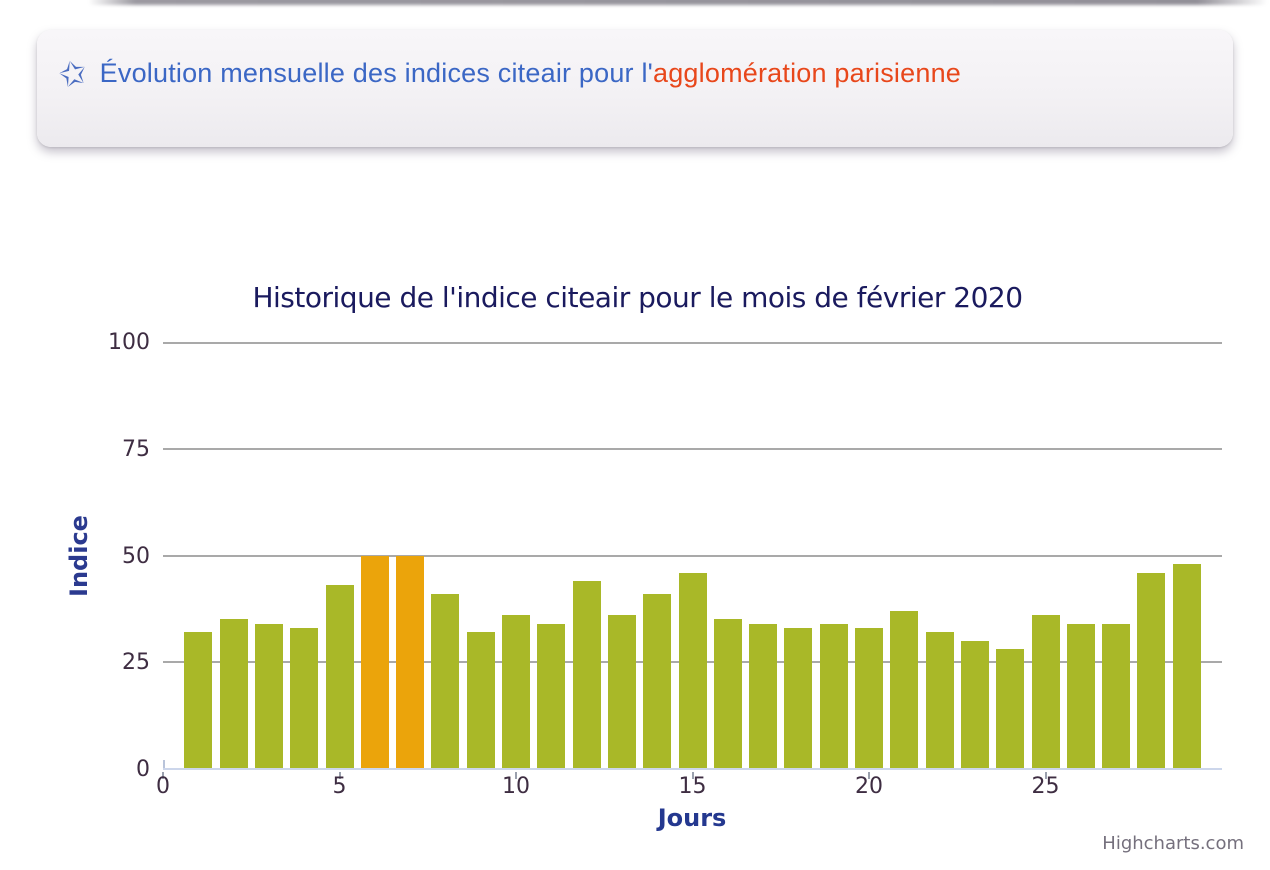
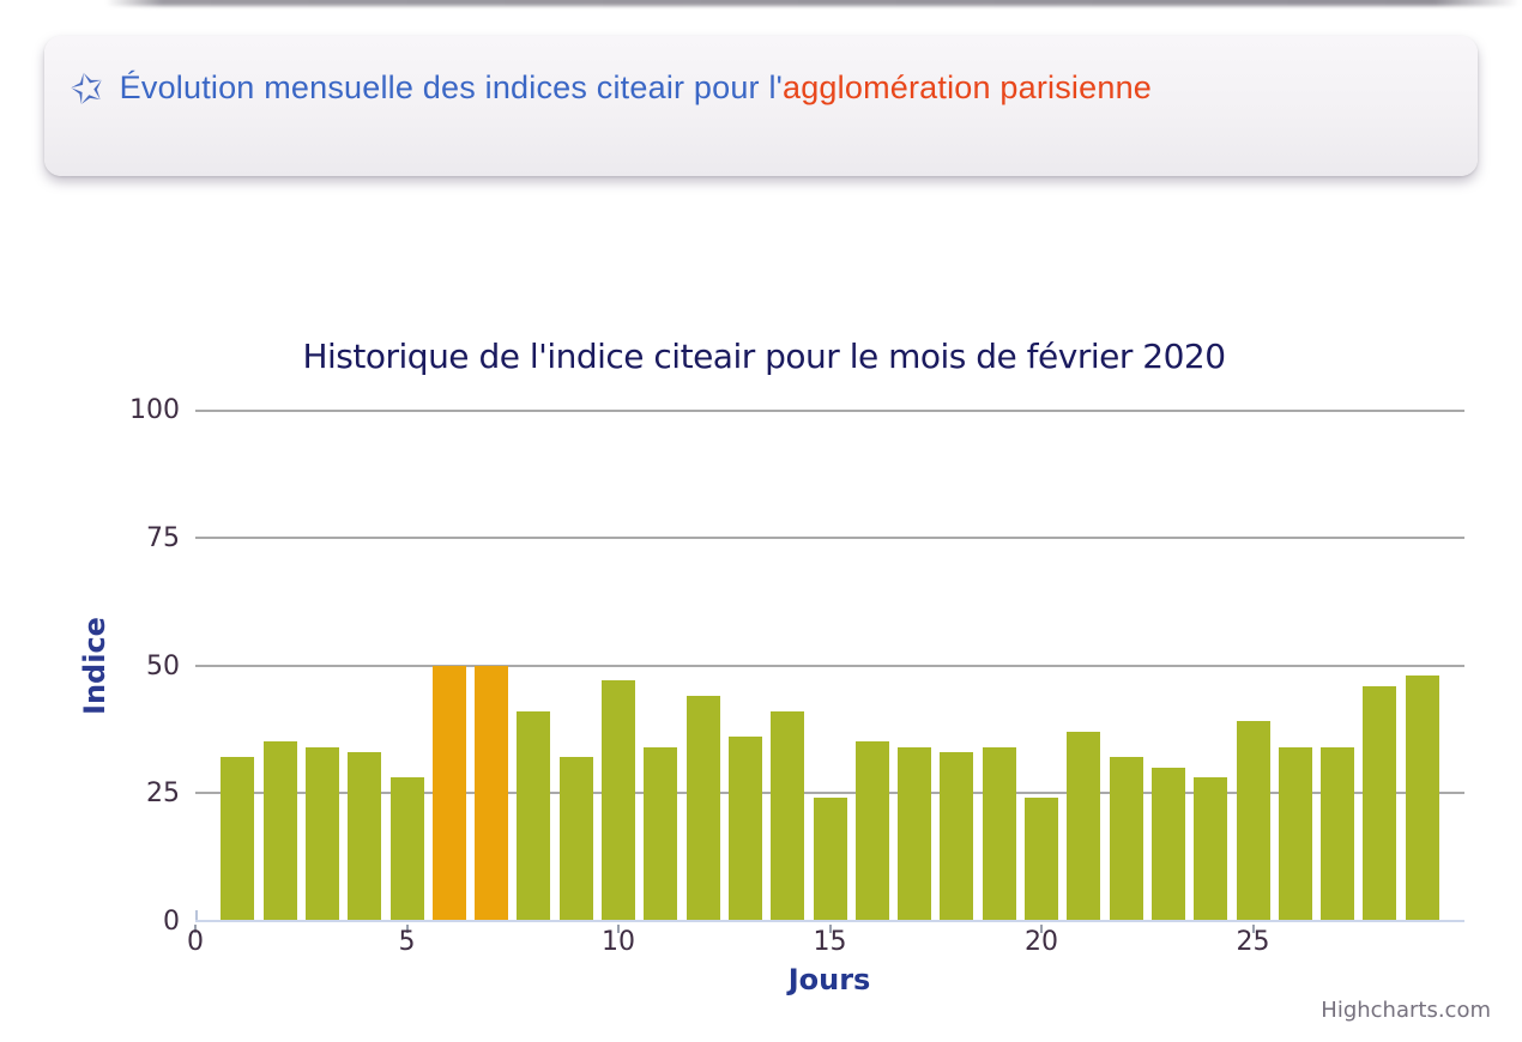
5: 43 -> 28
10: 36 -> 47
15: 46 -> 24
20: 33 -> 24
25: 36 -> 39
